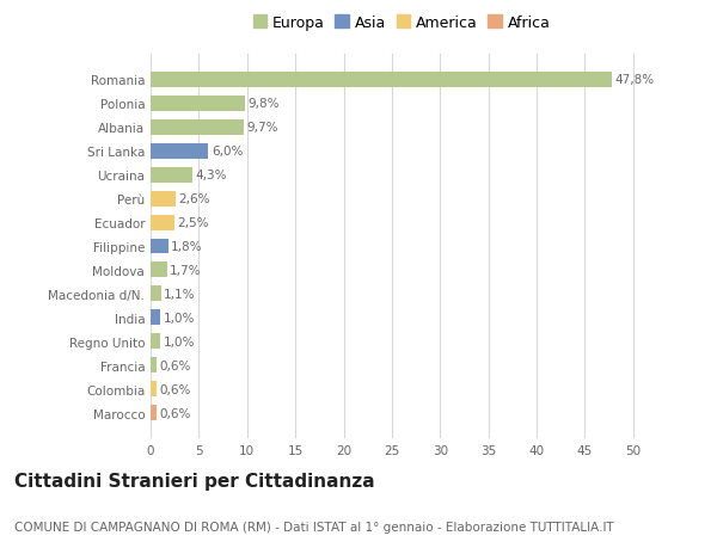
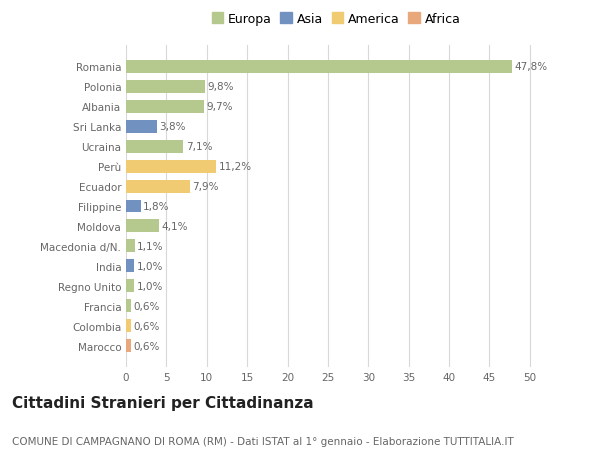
Sri Lanka: 6,0% -> 3,8%
Ucraina: 4,3% -> 7,1%
Perù: 2,6% -> 11,2%
Ecuador: 2,5% -> 7,9%
Moldova: 1,7% -> 4,1%
